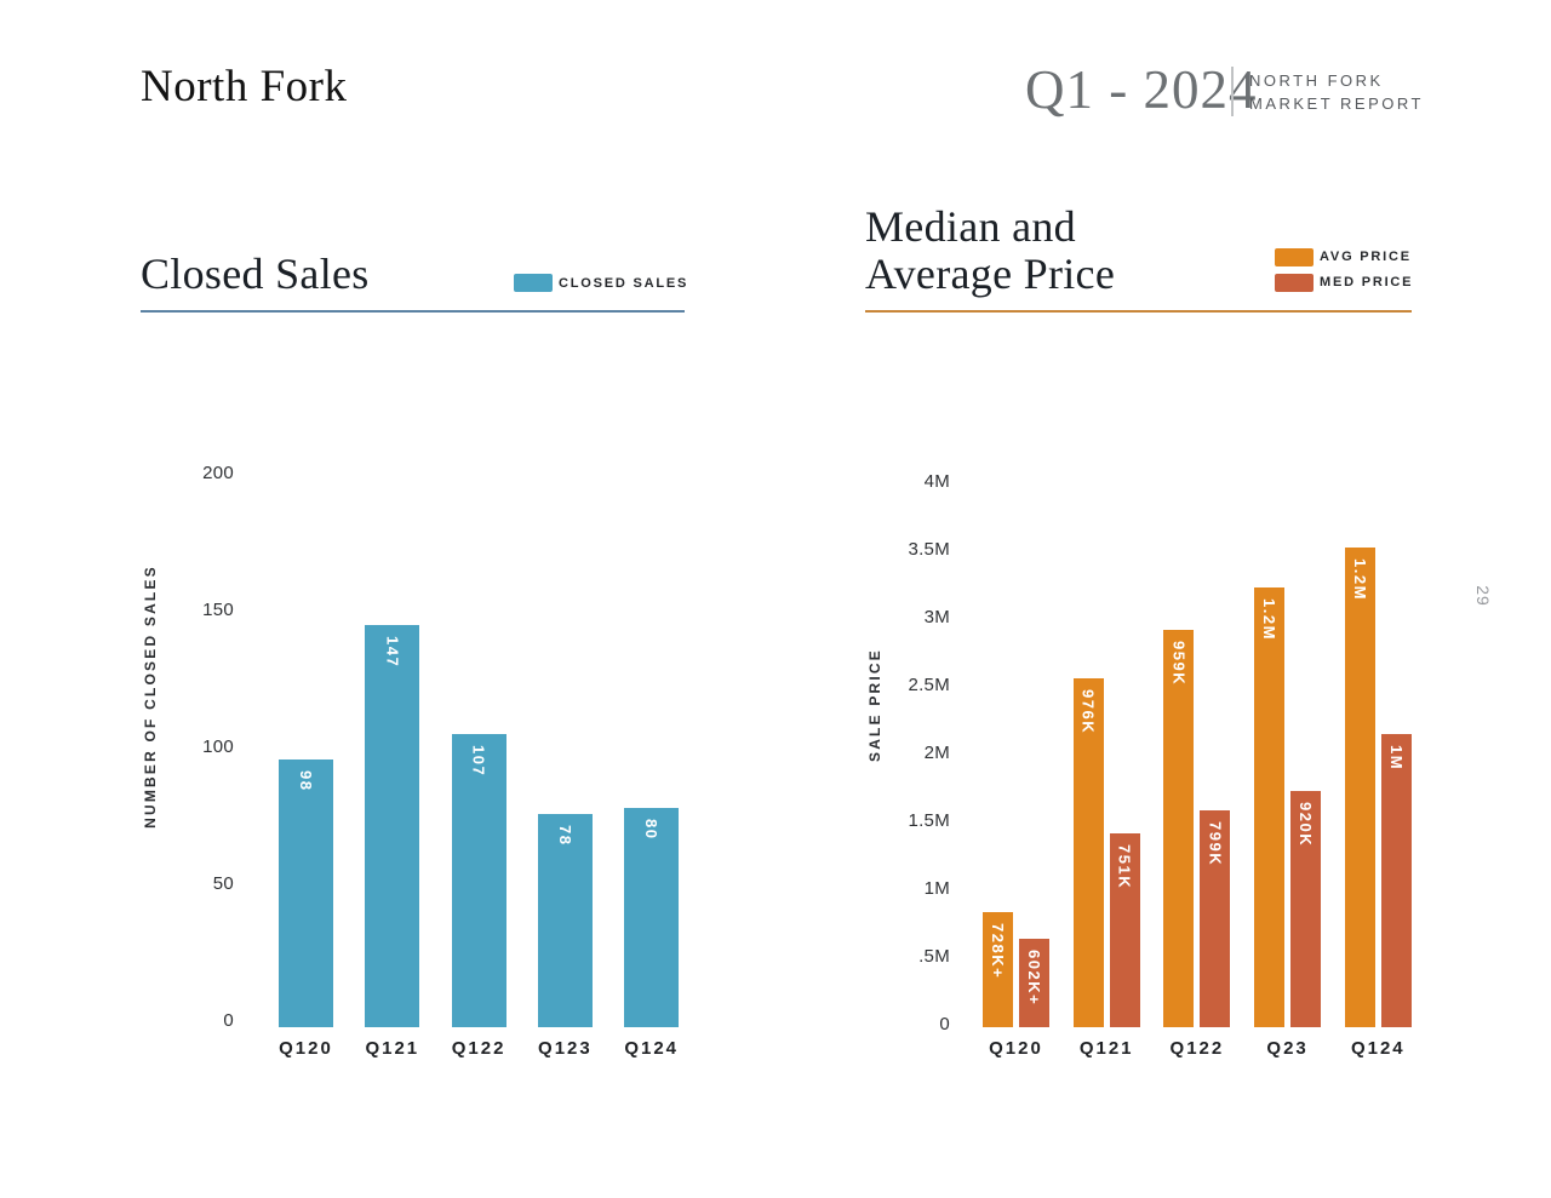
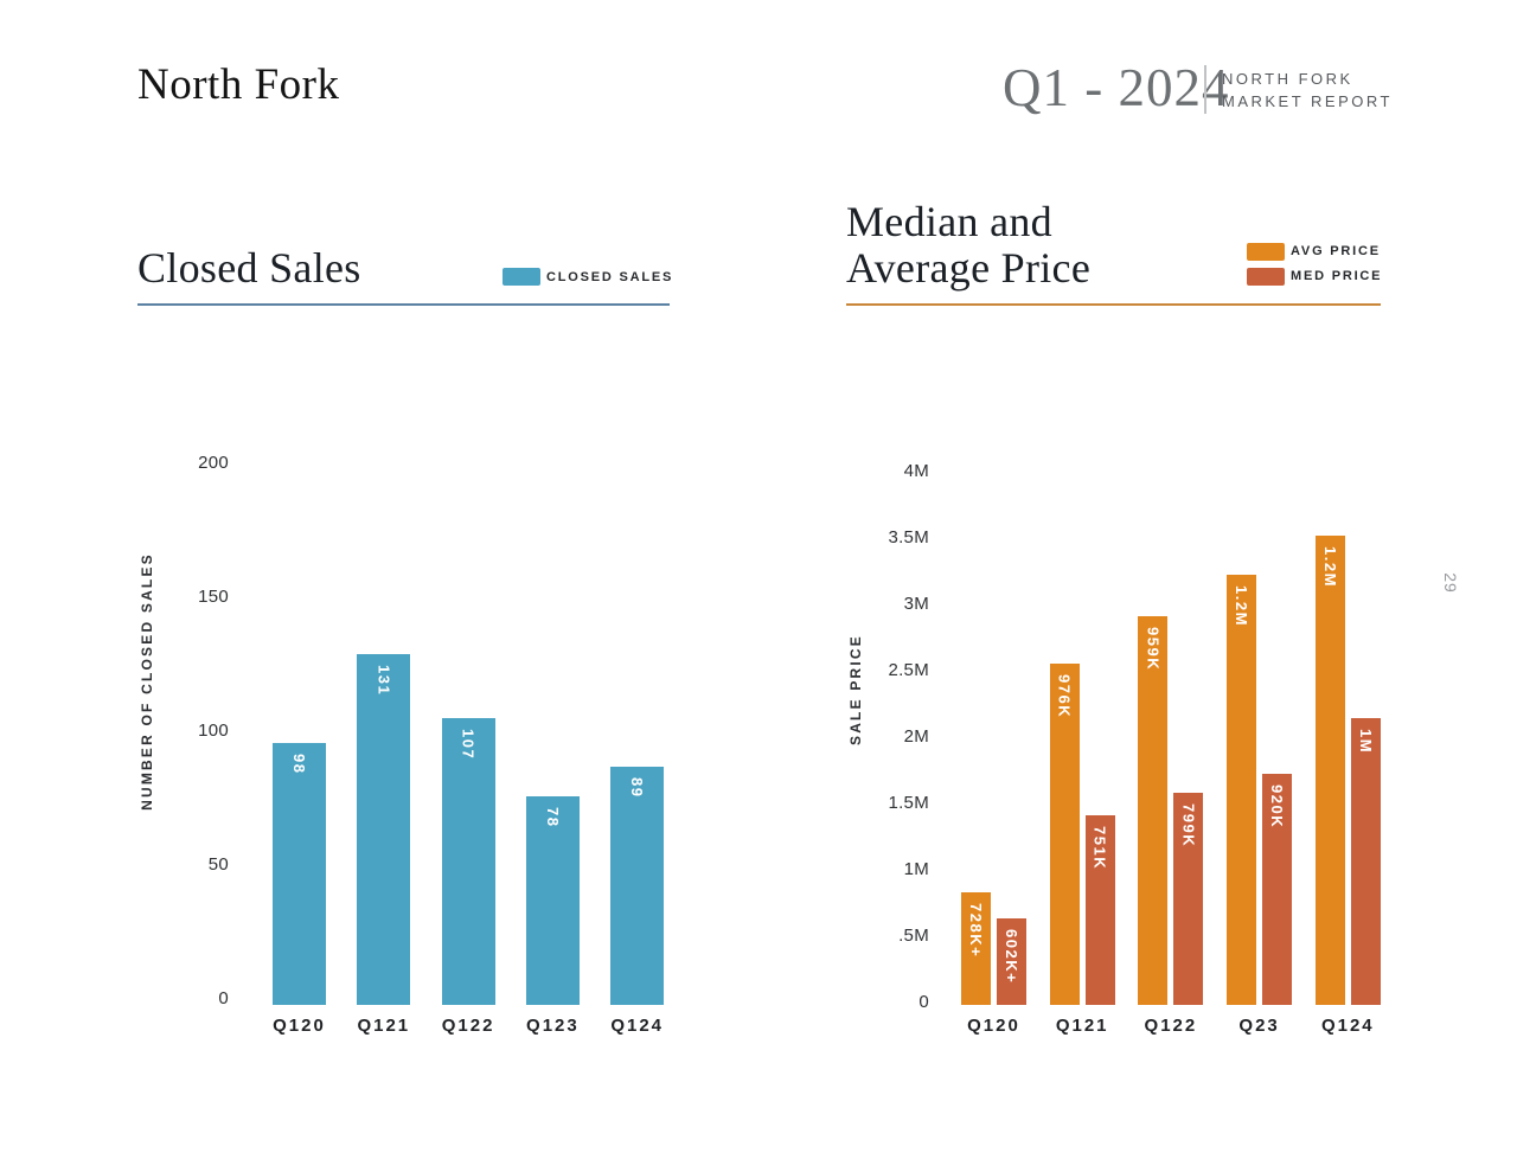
Closed Sales/Q121: 147 -> 131
Closed Sales/Q124: 80 -> 89
